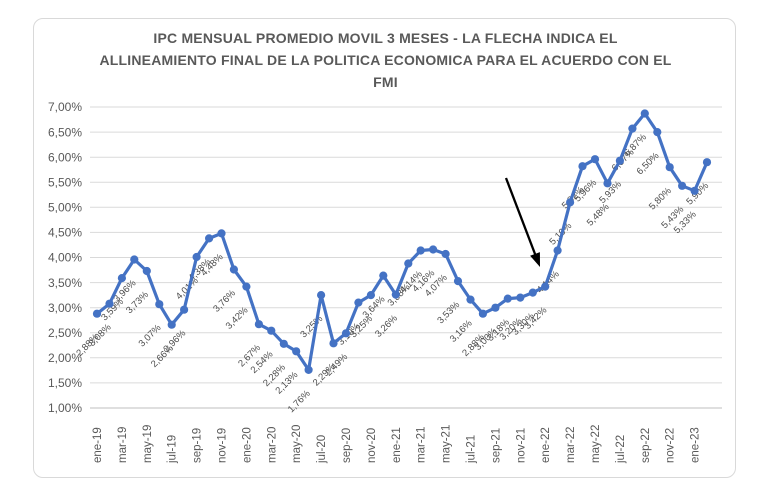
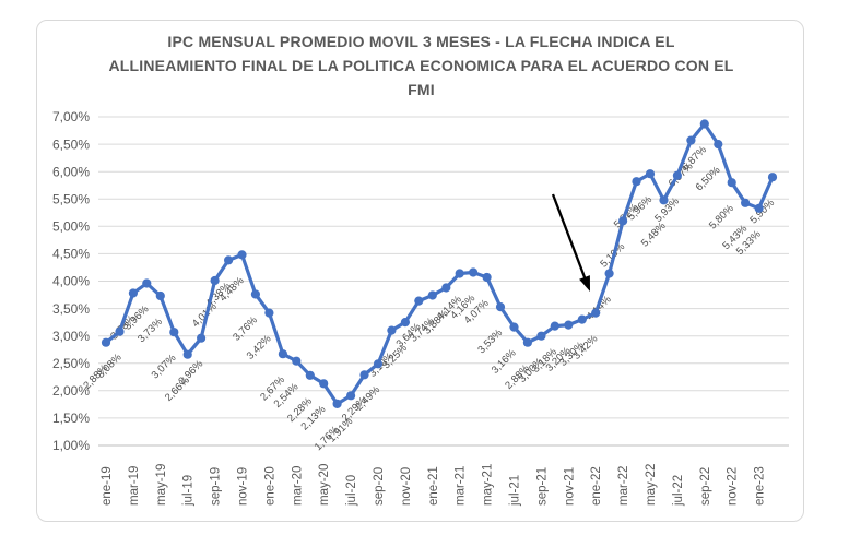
mar-19: 3,59% -> 3,78%
jul-20: 3,25% -> 1,91%
ene-21: 3,26% -> 3,74%
